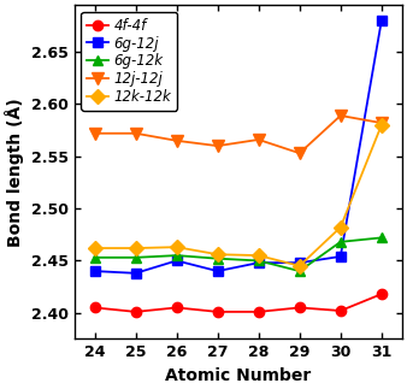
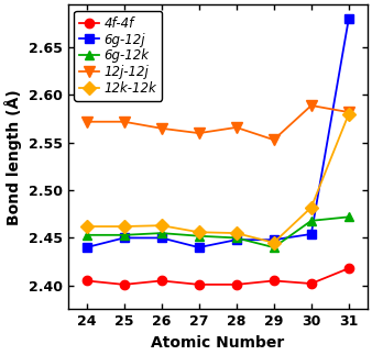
6g-12j/25: 2.438 -> 2.450
